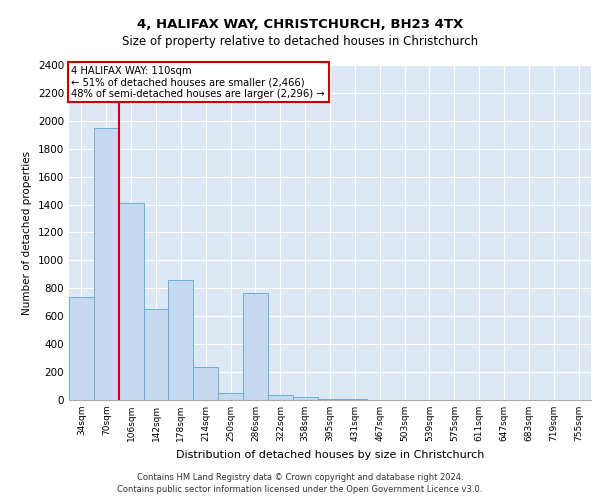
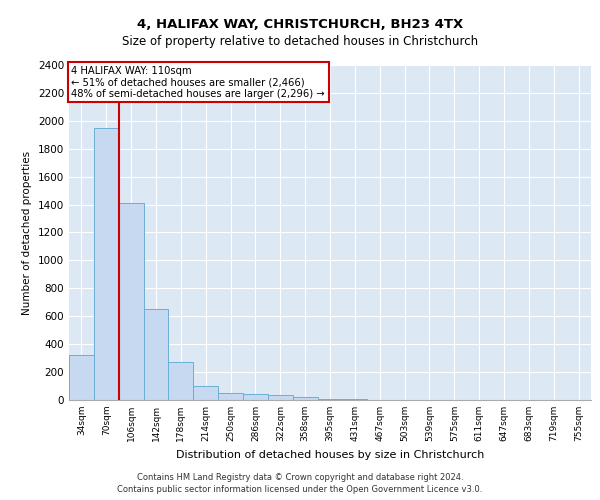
34sqm: 740 -> 320
178sqm: 860 -> 270
214sqm: 240 -> 100
286sqm: 770 -> 40
